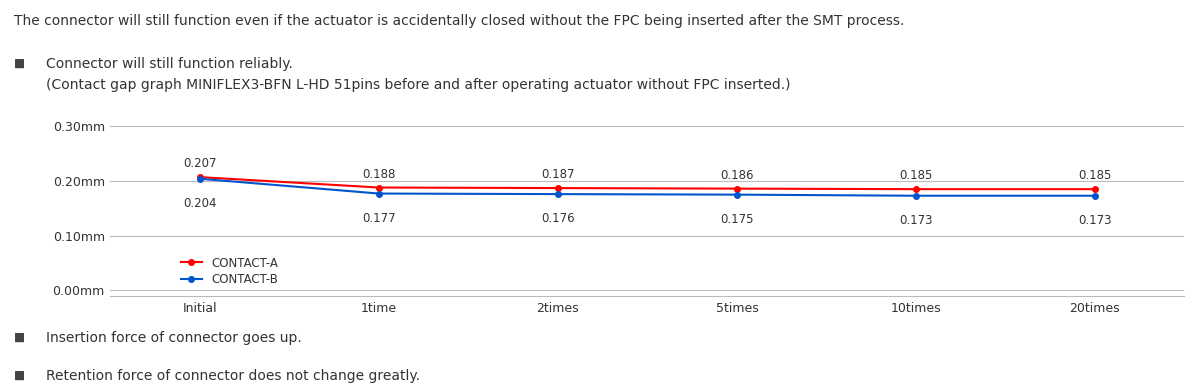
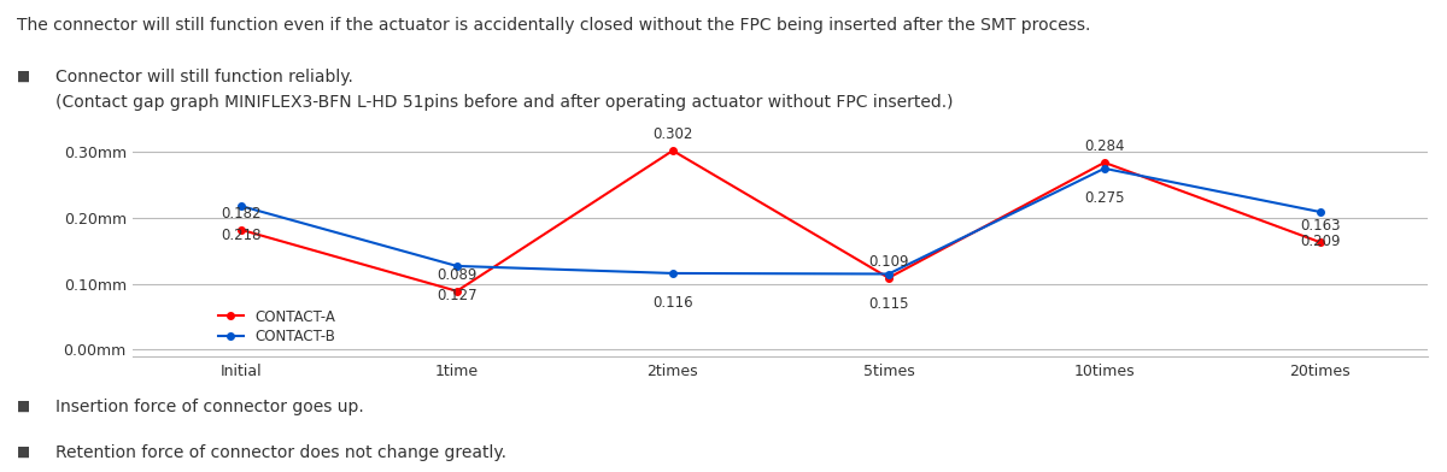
CONTACT-A/Initial: 0.207 -> 0.182
CONTACT-B/Initial: 0.204 -> 0.218
CONTACT-A/1time: 0.188 -> 0.089
CONTACT-B/1time: 0.177 -> 0.127
CONTACT-A/2times: 0.187 -> 0.302
CONTACT-B/2times: 0.176 -> 0.116
CONTACT-A/5times: 0.186 -> 0.109
CONTACT-B/5times: 0.175 -> 0.115
CONTACT-A/10times: 0.185 -> 0.284
CONTACT-B/10times: 0.173 -> 0.275
CONTACT-A/20times: 0.185 -> 0.163
CONTACT-B/20times: 0.173 -> 0.209
